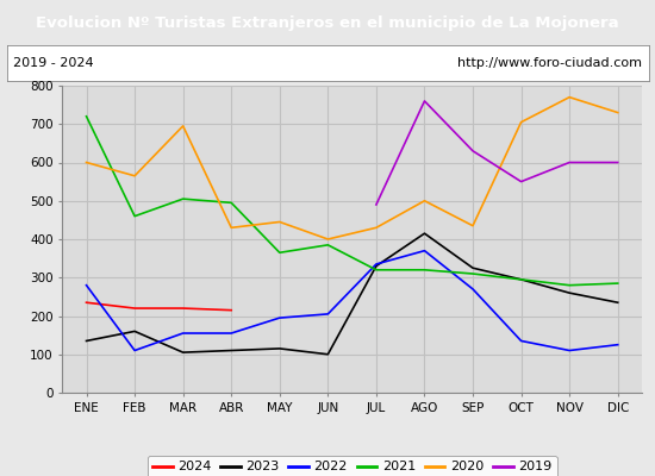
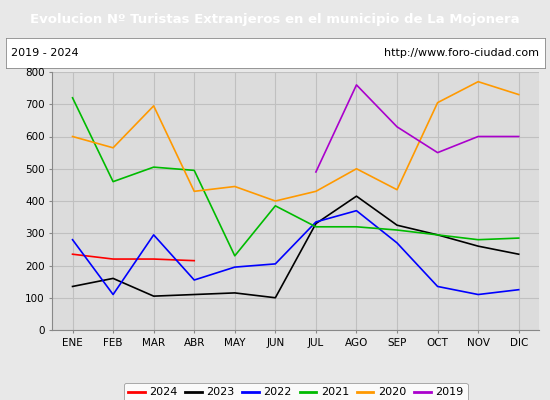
2022/MAR: 155 -> 295
2021/MAY: 365 -> 230
